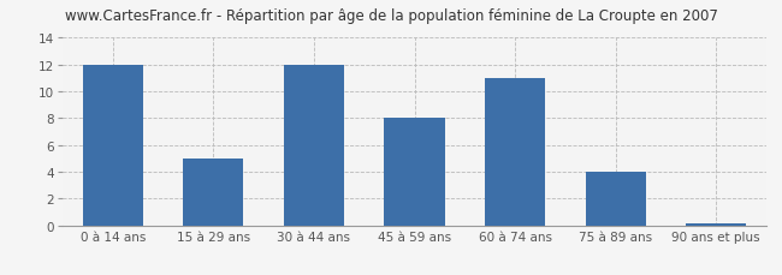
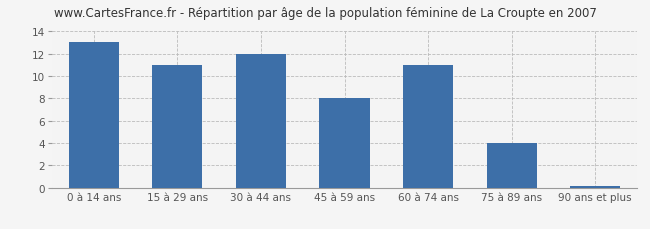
0 à 14 ans: 12.0 -> 13.0
15 à 29 ans: 5.0 -> 11.0
